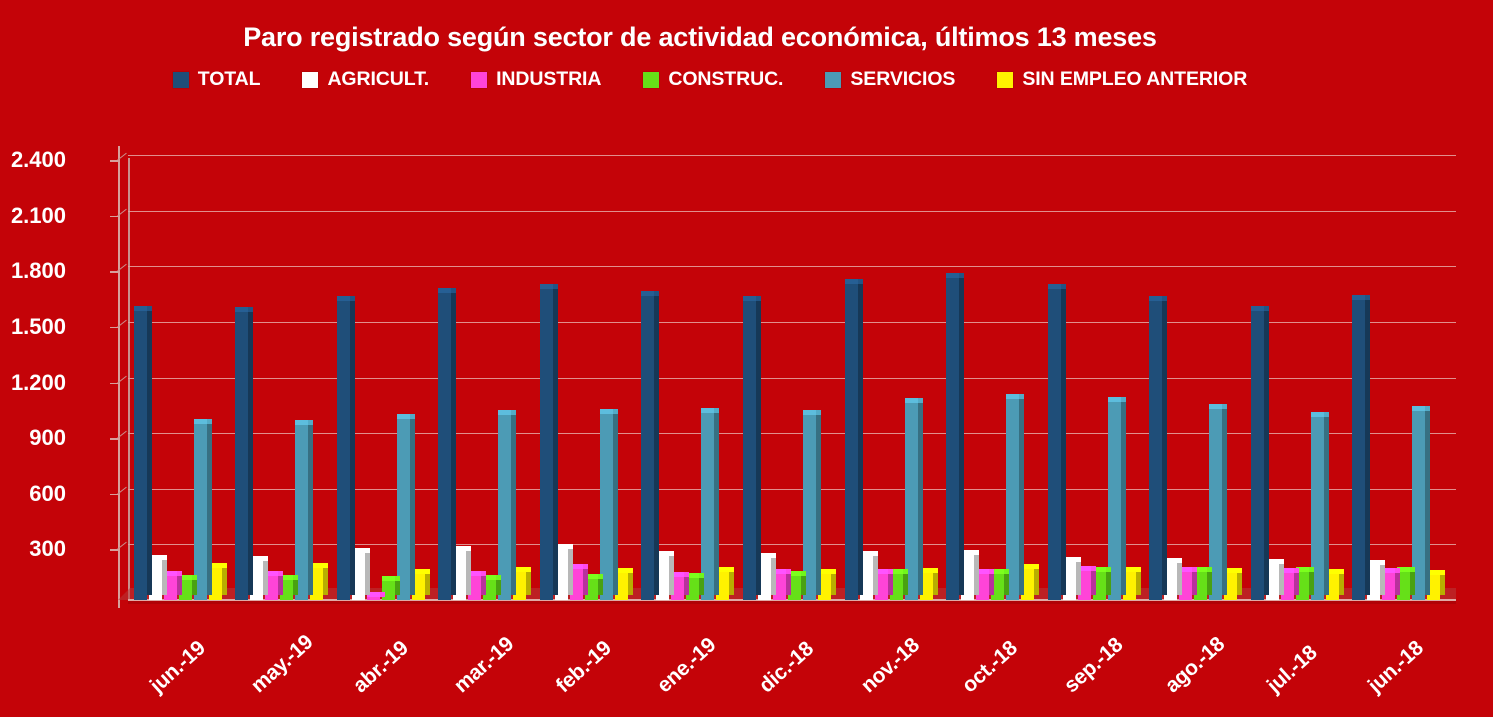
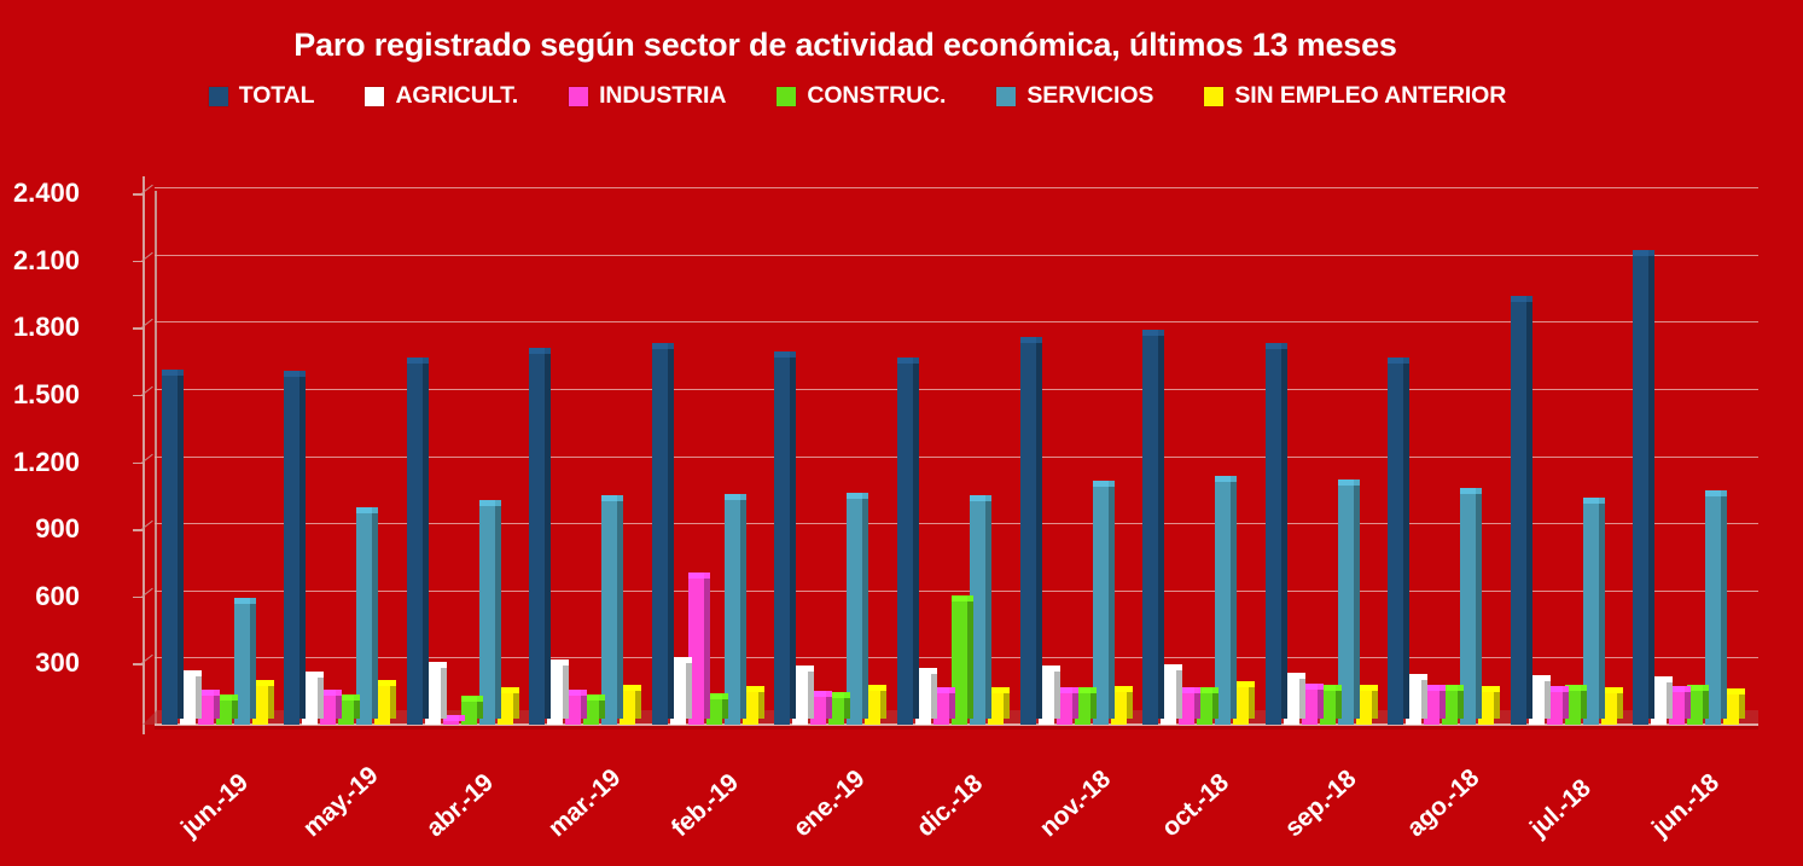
SERVICIOS/jun.-19: 950 -> 540
INDUSTRIA/feb.-19: 160 -> 650
CONSTRUC./dic.-18: 130 -> 550
TOTAL/jul.-18: 1560 -> 1890
TOTAL/jun.-18: 1620 -> 2090
